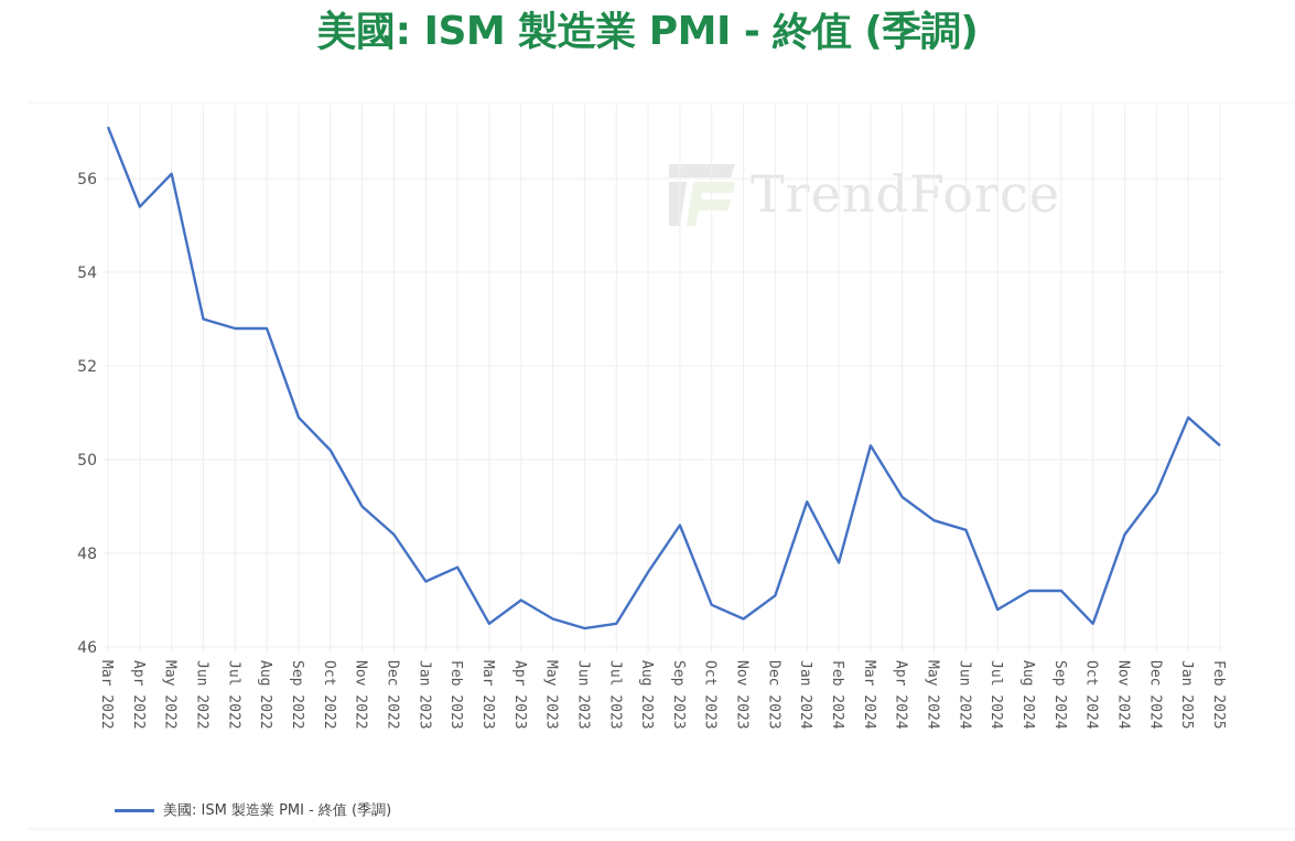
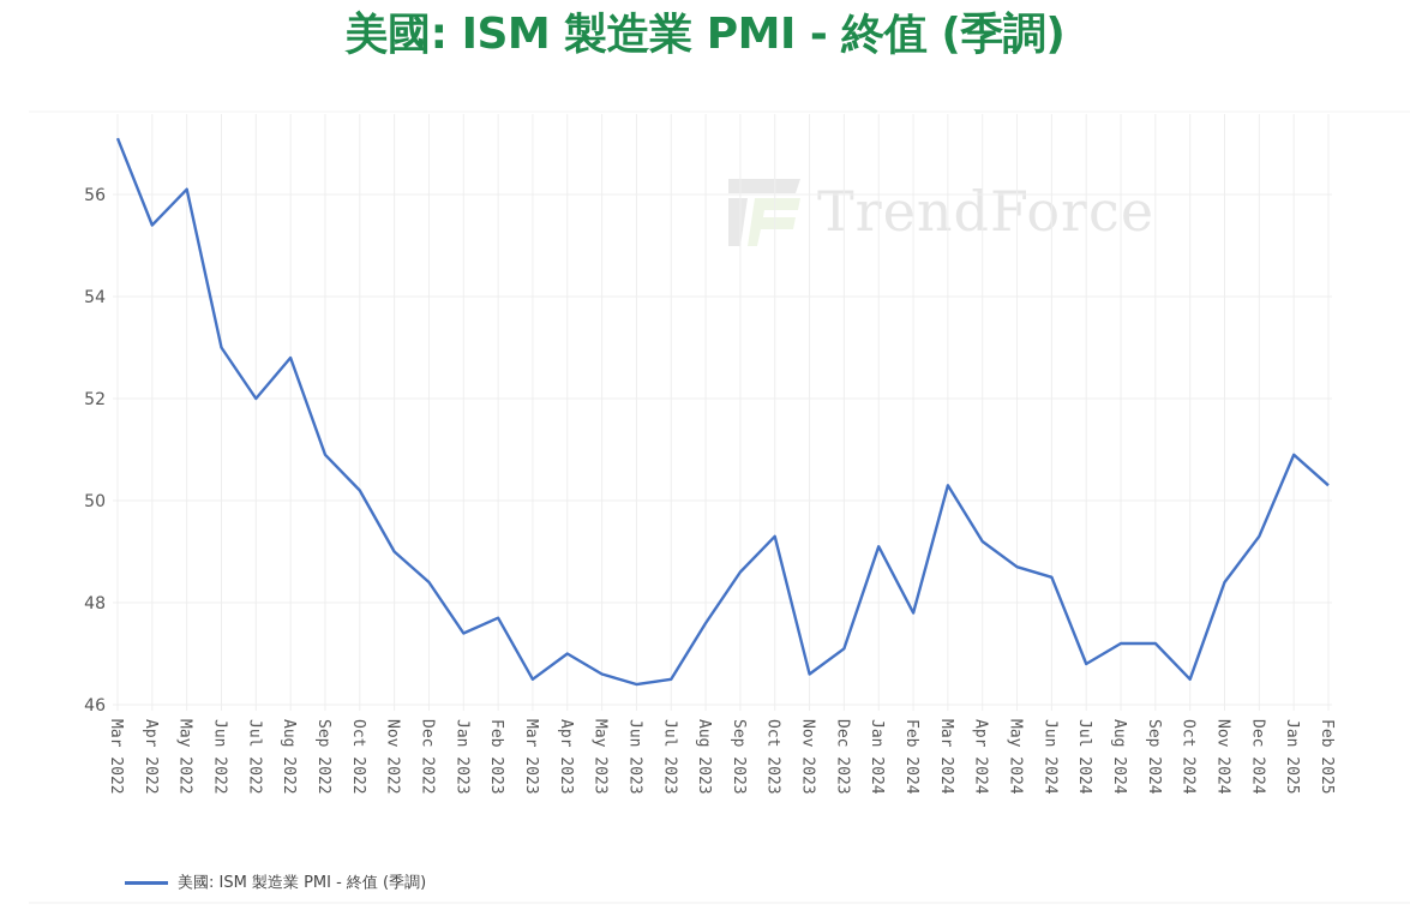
Jul 2022: 52.8 -> 52.0
Oct 2023: 46.9 -> 49.3
